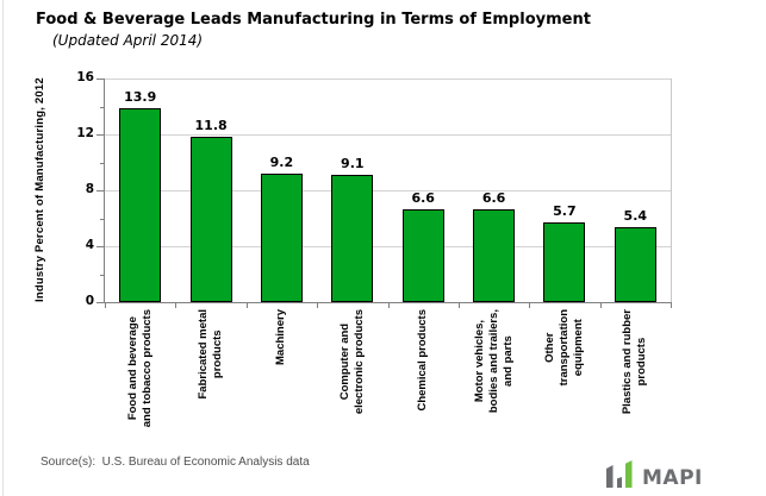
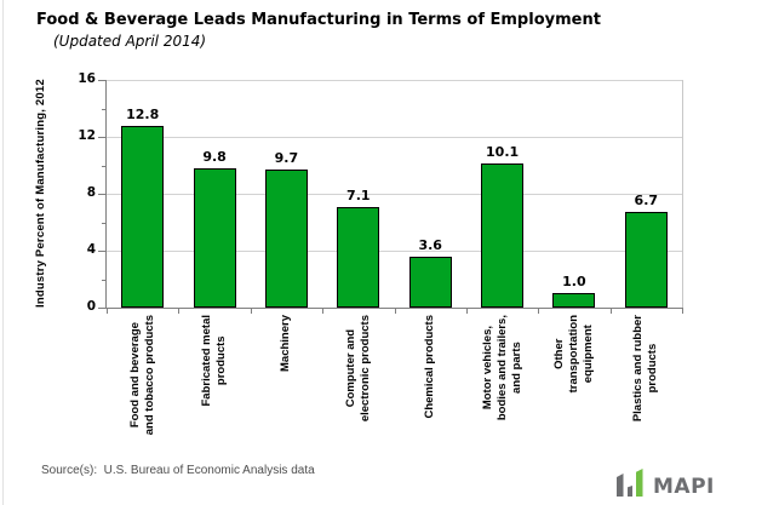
Food and beverage and tobacco products: 13.9 -> 12.8
Fabricated metal products: 11.8 -> 9.8
Machinery: 9.2 -> 9.7
Computer and electronic products: 9.1 -> 7.1
Chemical products: 6.6 -> 3.6
Motor vehicles, bodies and trailers, and parts: 6.6 -> 10.1
Other transportation equipment: 5.7 -> 1.0
Plastics and rubber products: 5.4 -> 6.7
